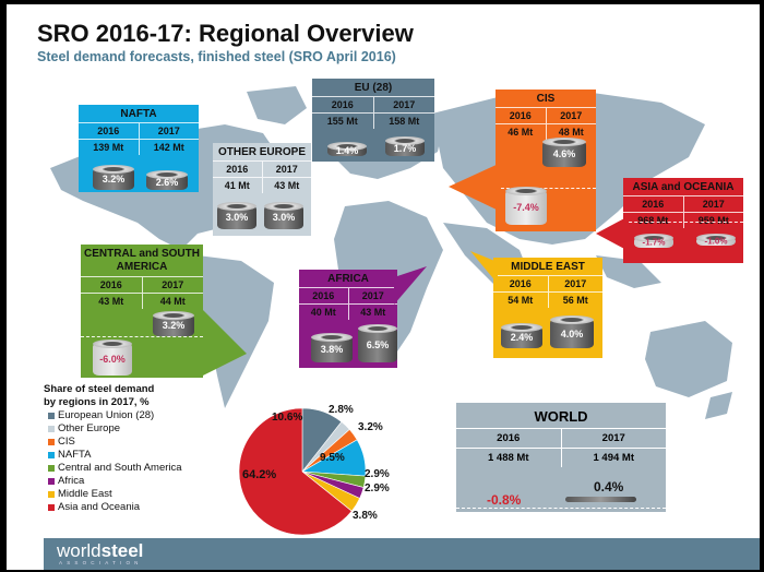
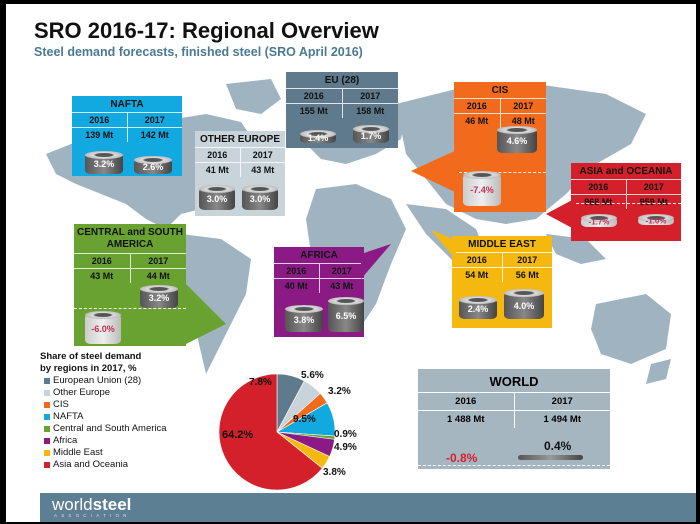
European Union (28): 10.6% -> 7.8%
Other Europe: 2.8% -> 5.6%
Central and South America: 2.9% -> 0.9%
Africa: 2.9% -> 4.9%
